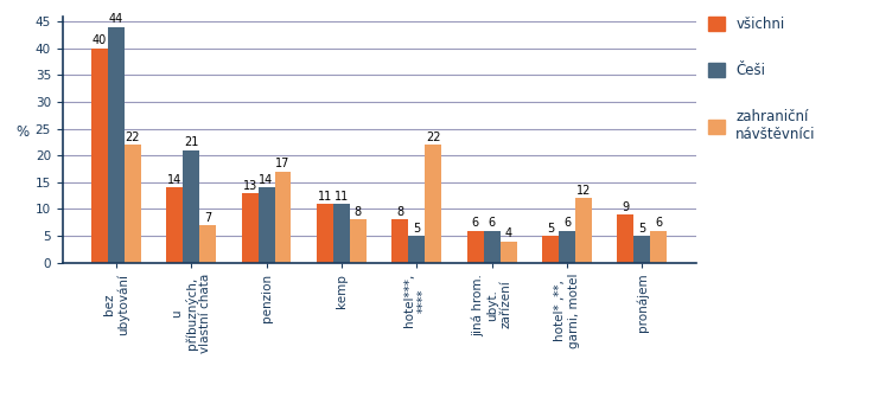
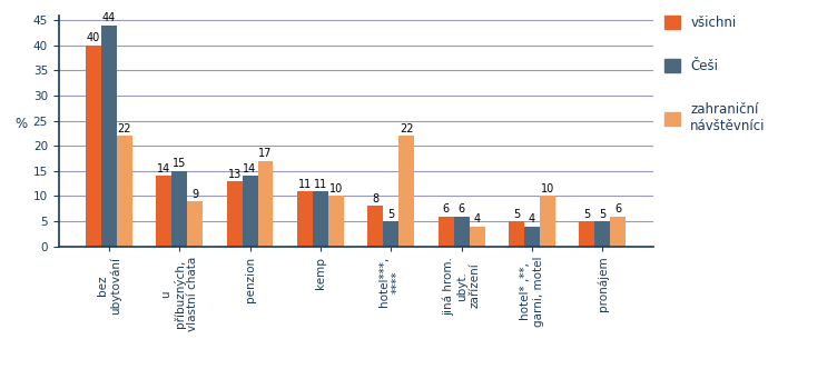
Češi/u příbuzných, vlastní chata: 21 -> 15
zahraniční návštěvníci/u příbuzných, vlastní chata: 7 -> 9
zahraniční návštěvníci/kemp: 8 -> 10
Češi/hotel* ,**, garni, motel: 6 -> 4
zahraniční návštěvníci/hotel* ,**, garni, motel: 12 -> 10
všichni/pronájem: 9 -> 5
